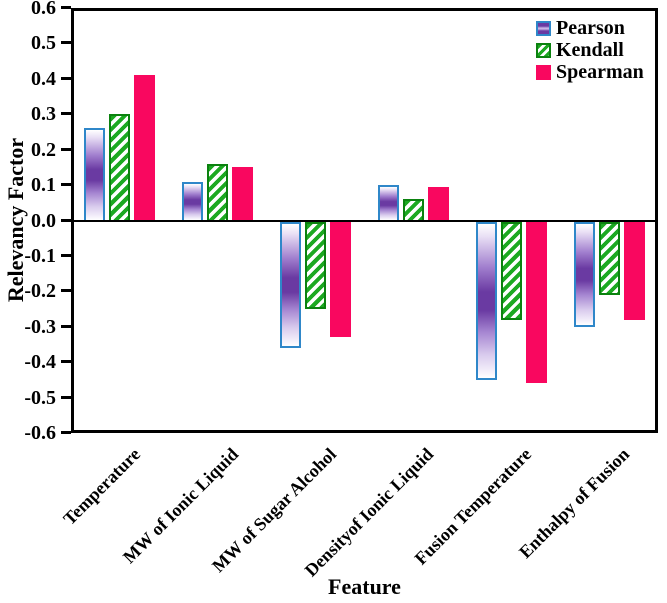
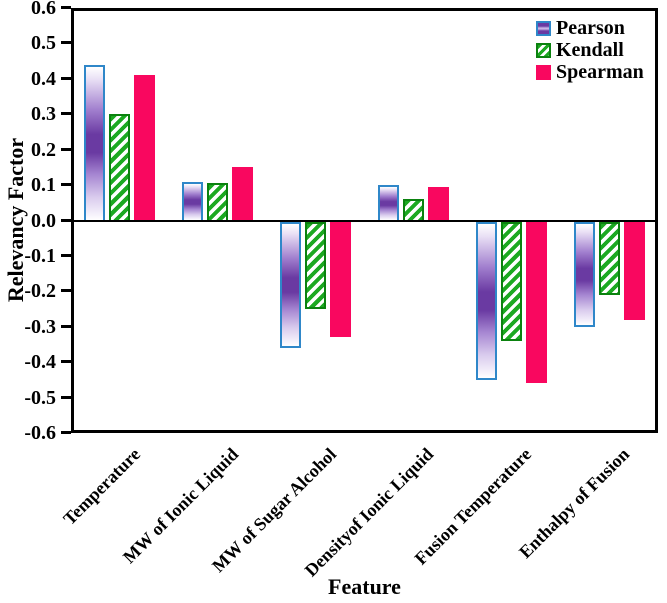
Pearson/Temperature: 0.26 -> 0.44
Kendall/MW of Ionic Liquid: 0.16 -> 0.10
Kendall/Fusion Temperature: -0.28 -> -0.34
